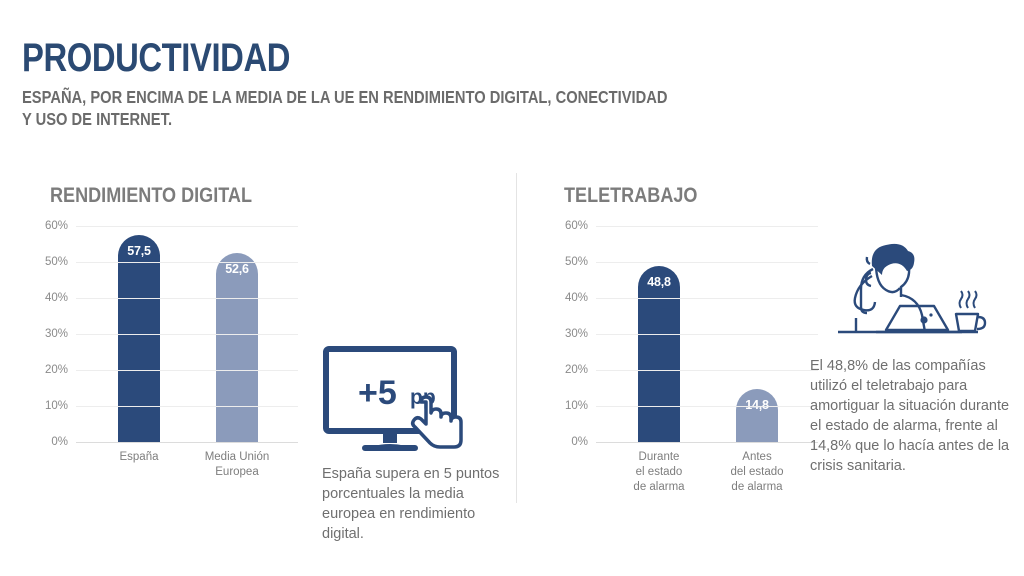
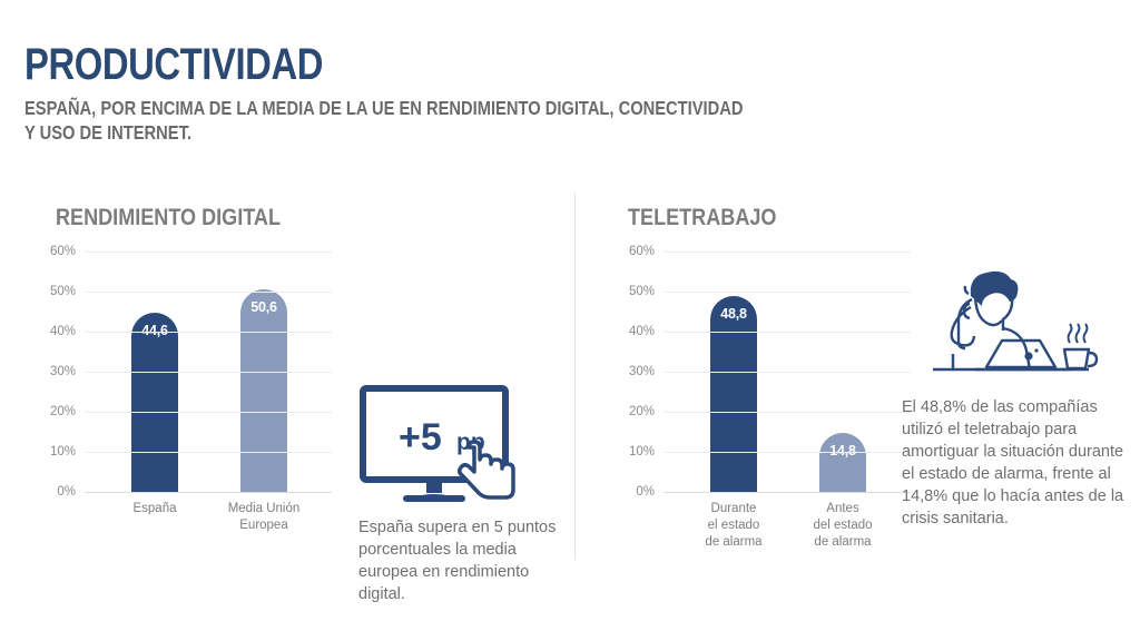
RENDIMIENTO DIGITAL/España: 57,5 -> 44,6
RENDIMIENTO DIGITAL/Media Unión Europea: 52,6 -> 50,6
